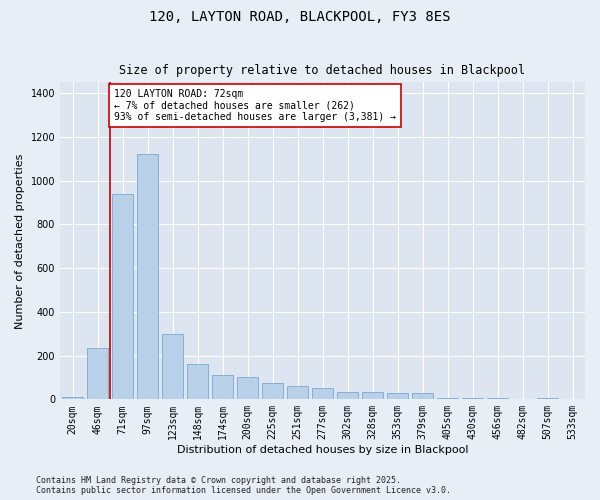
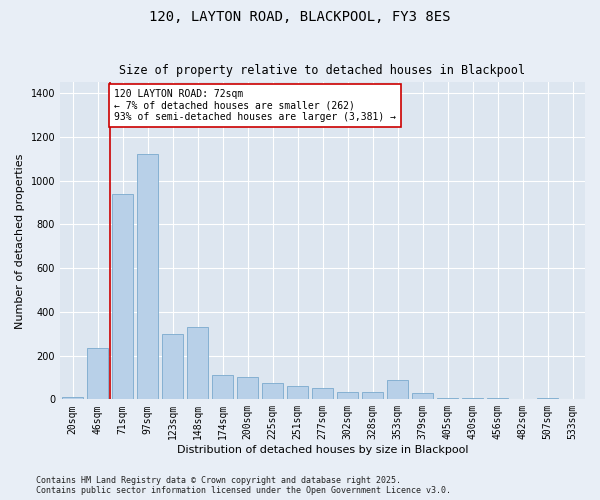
148sqm: 160 -> 330
353sqm: 30 -> 90
